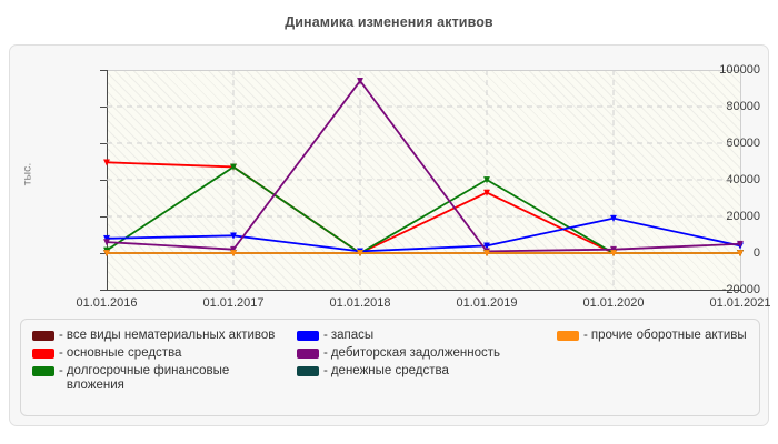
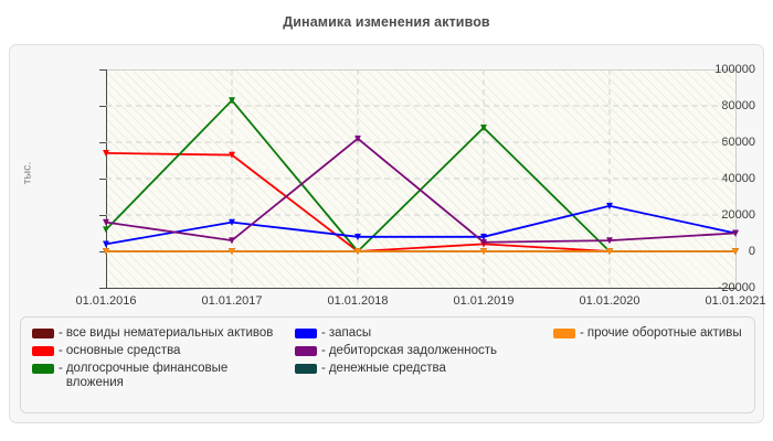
основные средства/01.01.2016: 50000 -> 54000
долгосрочные финансовые вложения/01.01.2016: 2000 -> 12000
запасы/01.01.2016: 8000 -> 4000
дебиторская задолженность/01.01.2016: 6000 -> 16000
основные средства/01.01.2017: 47000 -> 53000
долгосрочные финансовые вложения/01.01.2017: 47000 -> 83000
запасы/01.01.2017: 10000 -> 16000
дебиторская задолженность/01.01.2017: 2000 -> 6000
запасы/01.01.2018: 1000 -> 8000
дебиторская задолженность/01.01.2018: 94000 -> 62000
основные средства/01.01.2019: 33000 -> 4000
долгосрочные финансовые вложения/01.01.2019: 40000 -> 68000
запасы/01.01.2019: 4000 -> 8000
дебиторская задолженность/01.01.2019: 1000 -> 5000
запасы/01.01.2020: 19000 -> 25000
дебиторская задолженность/01.01.2020: 2000 -> 6000
запасы/01.01.2021: 4000 -> 10000
дебиторская задолженность/01.01.2021: 5000 -> 10000
